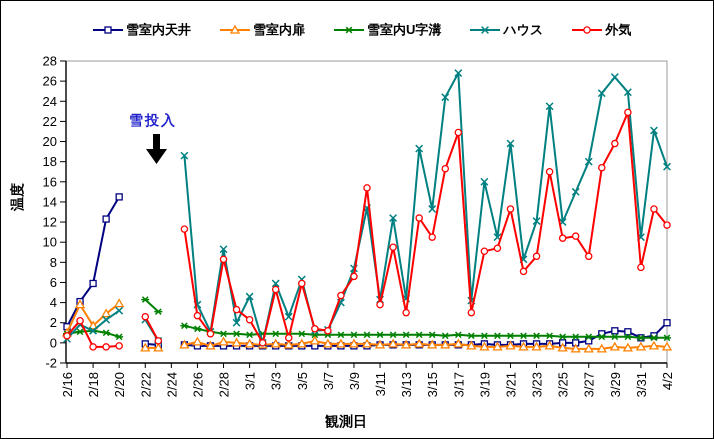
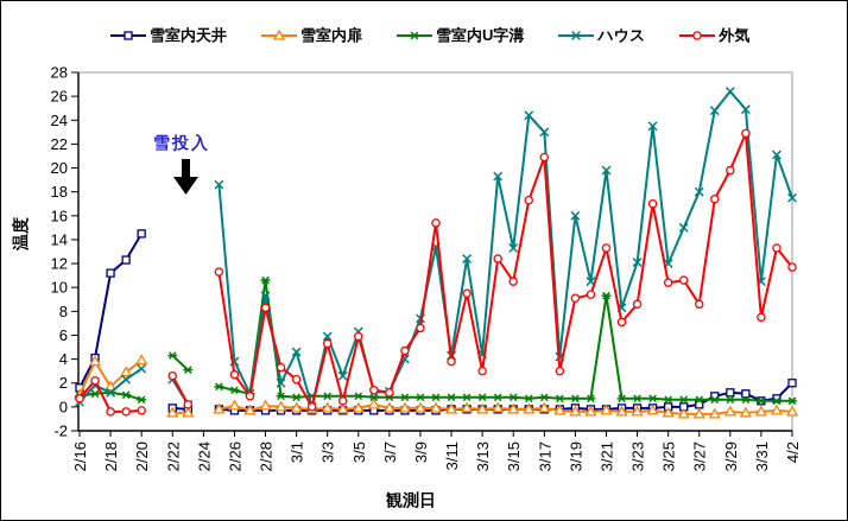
雪室内天井/2/18: 5.9 -> 11.2
雪室内U字溝/2/28: 0.9 -> 10.6
ハウス/3/17: 26.8 -> 23.0
雪室内U字溝/3/21: 0.7 -> 9.3
